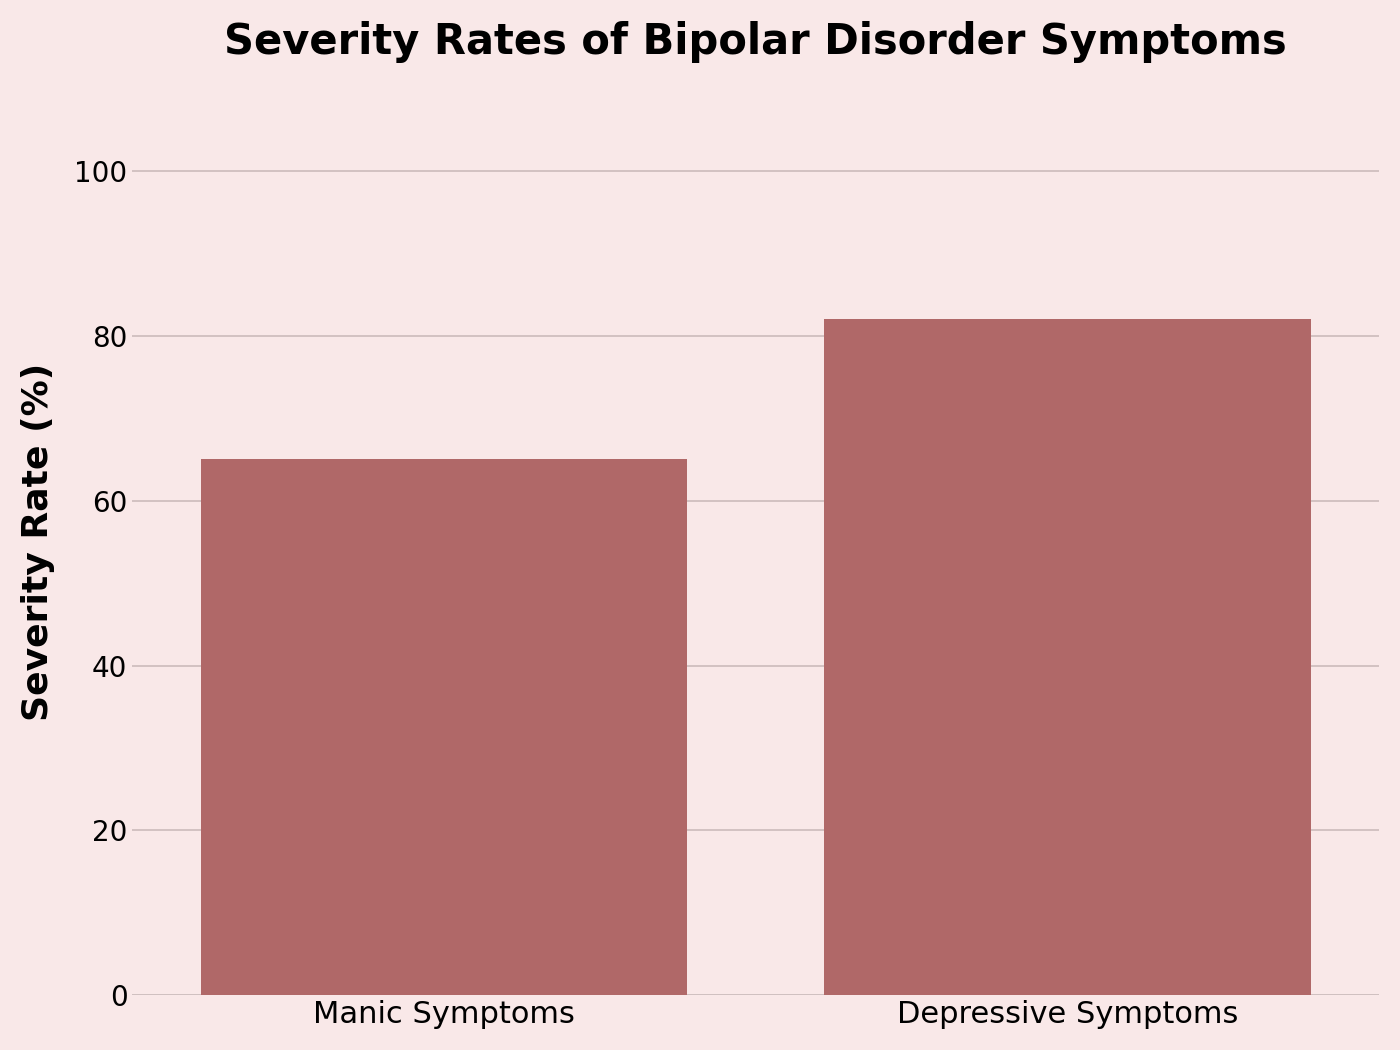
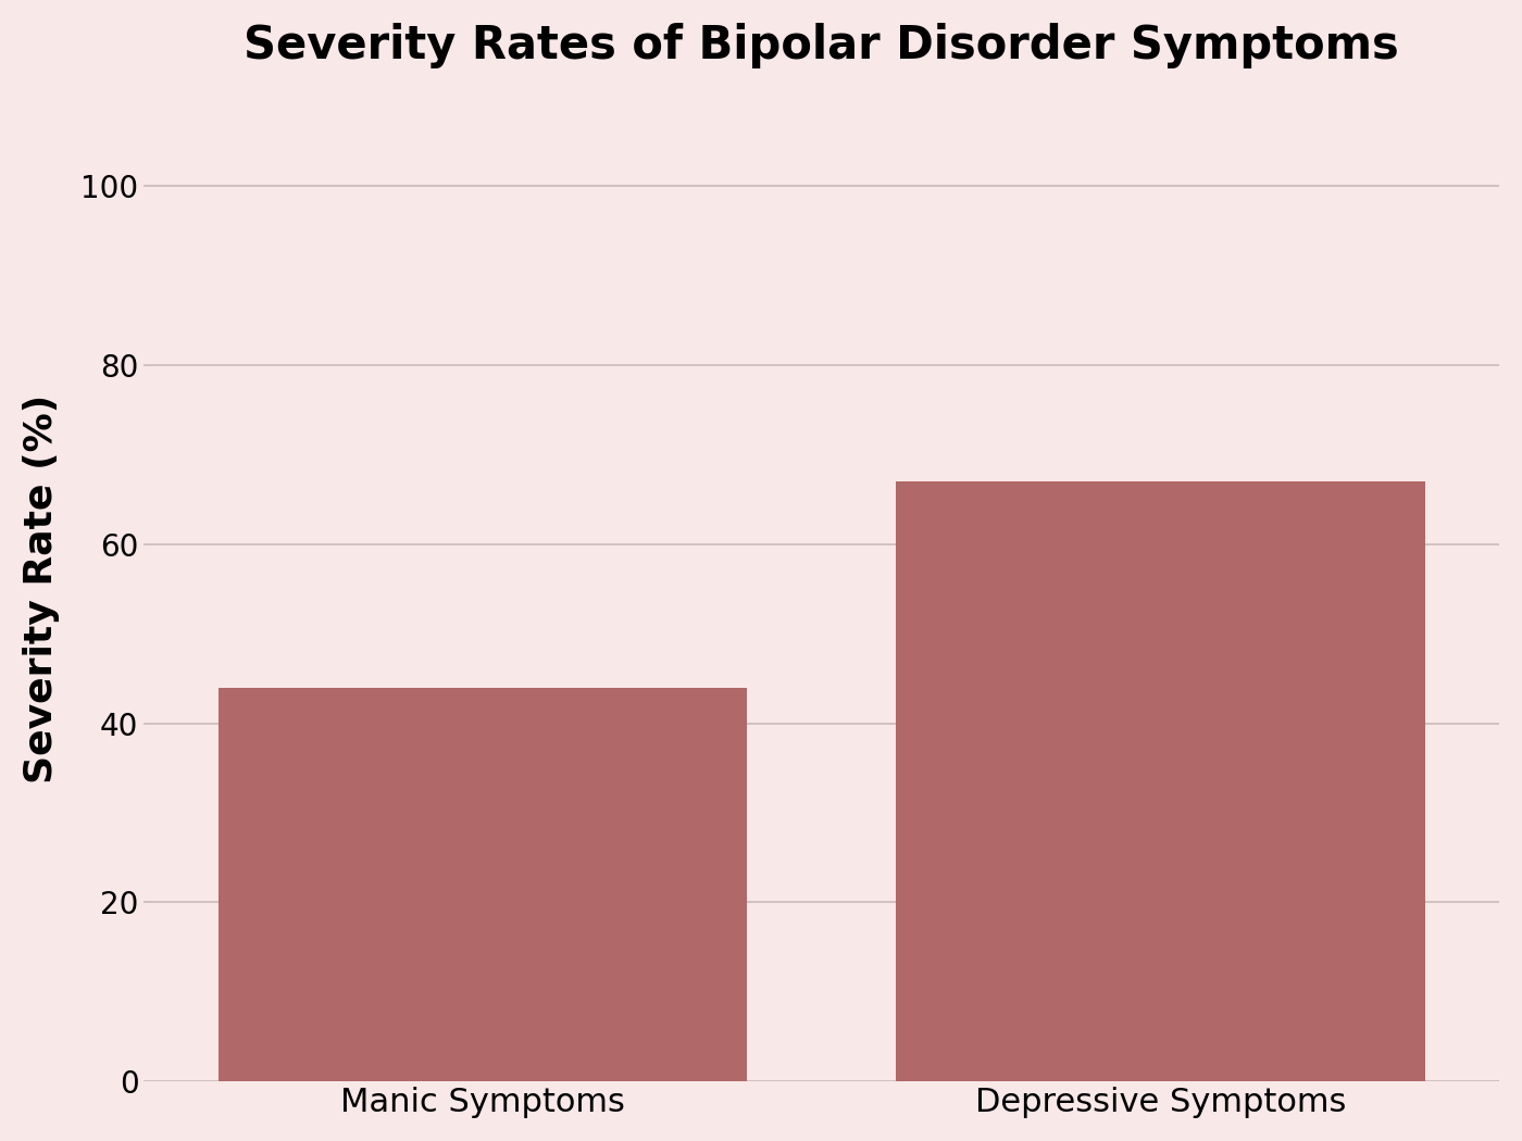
Manic Symptoms: 65 -> 44
Depressive Symptoms: 82 -> 67
